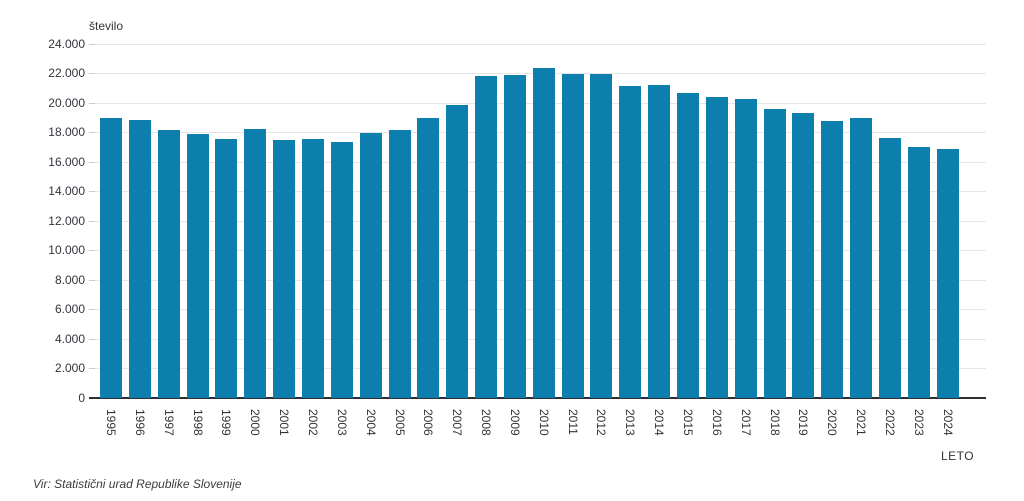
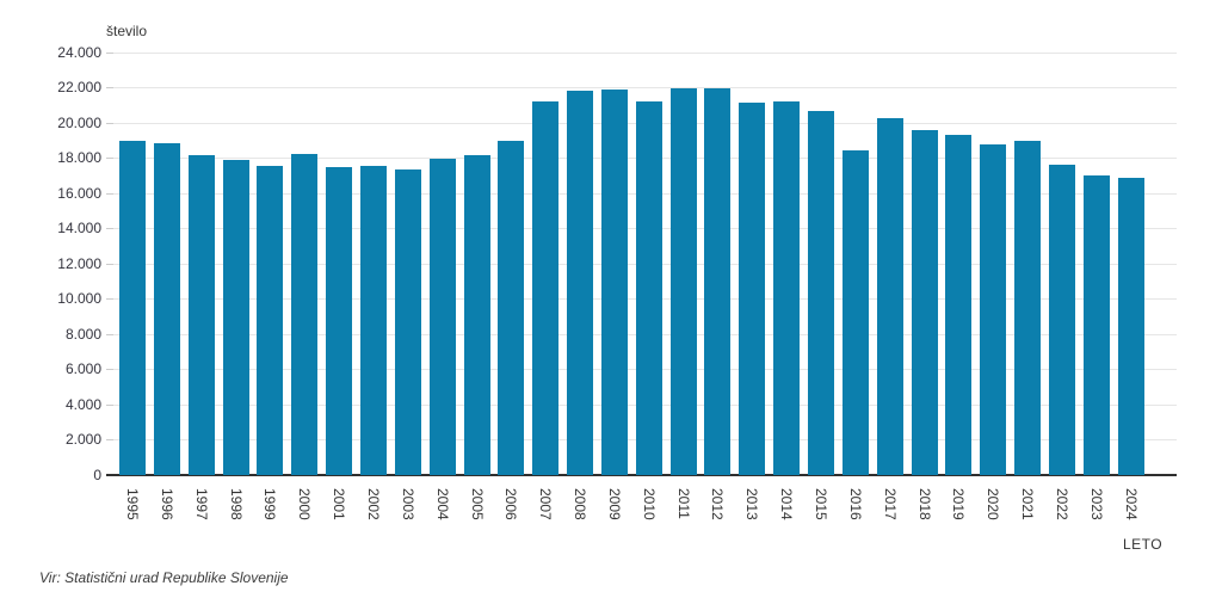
2007: 19800 -> 21200
2010: 22300 -> 21200
2016: 20300 -> 18400
